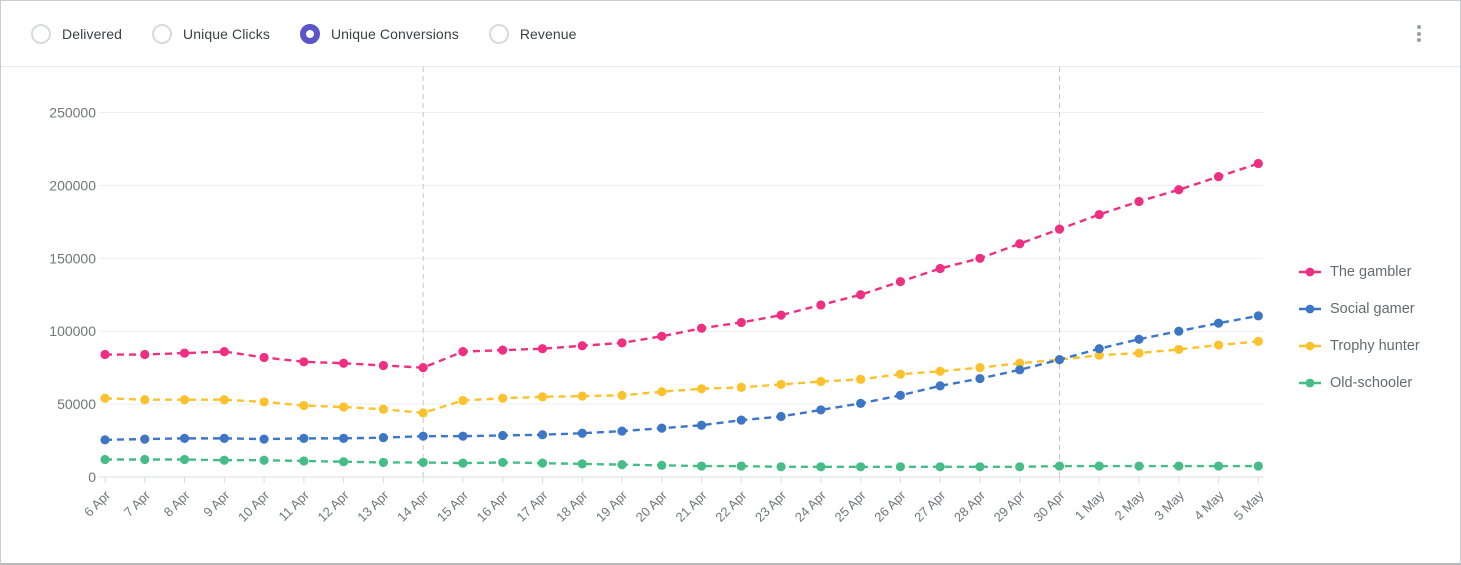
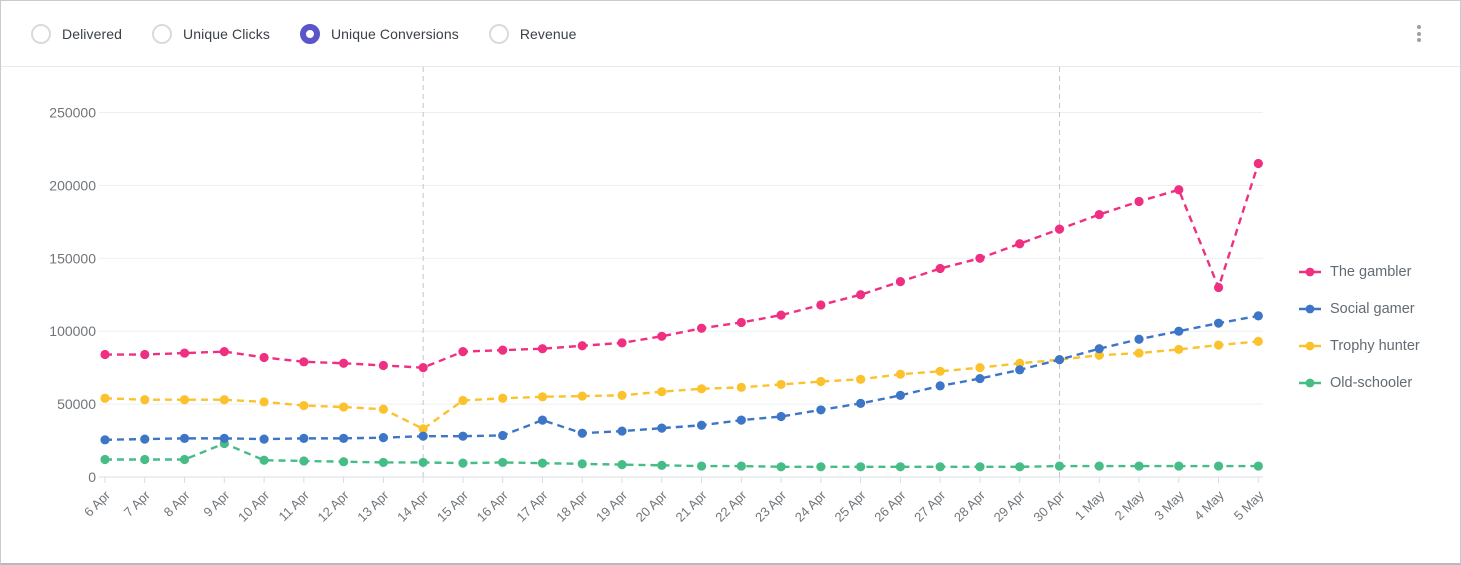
Old-schooler/9 Apr: 12000 -> 23000
Trophy hunter/14 Apr: 44000 -> 33000
Social gamer/17 Apr: 29000 -> 39000
The gambler/4 May: 206000 -> 130000
